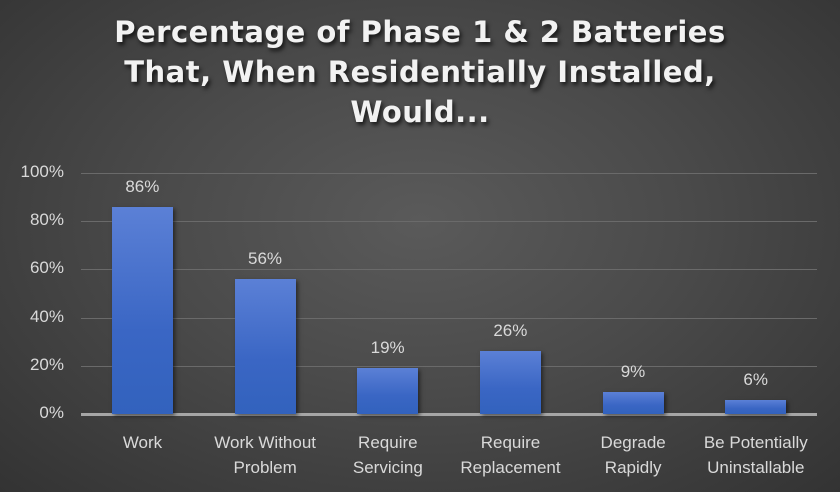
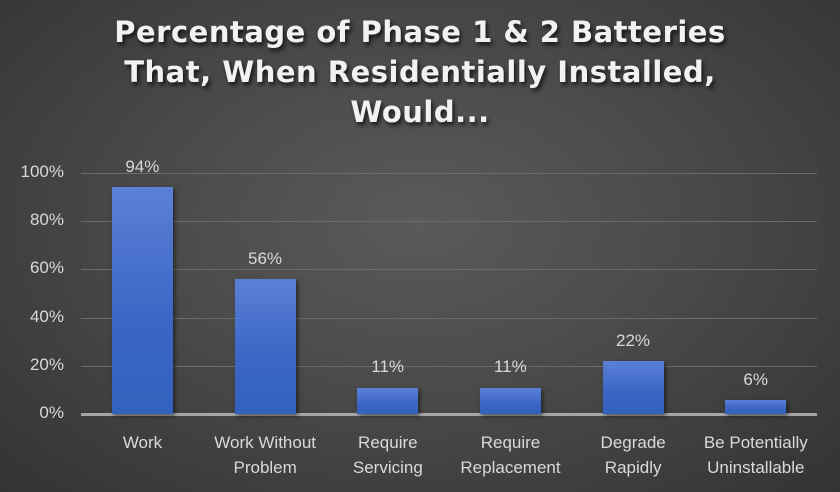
Work: 86% -> 94%
Require Servicing: 19% -> 11%
Require Replacement: 26% -> 11%
Degrade Rapidly: 9% -> 22%
